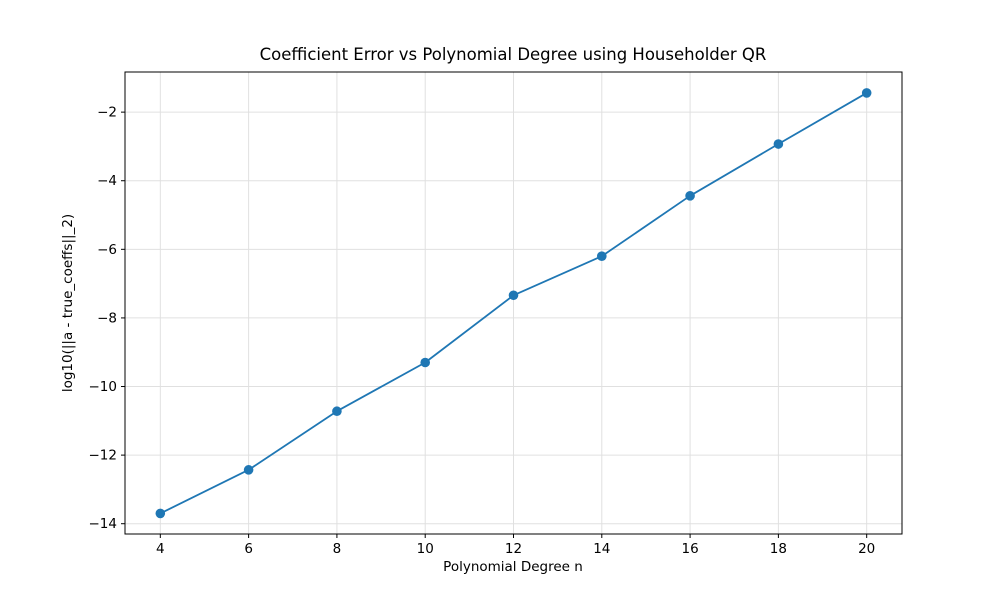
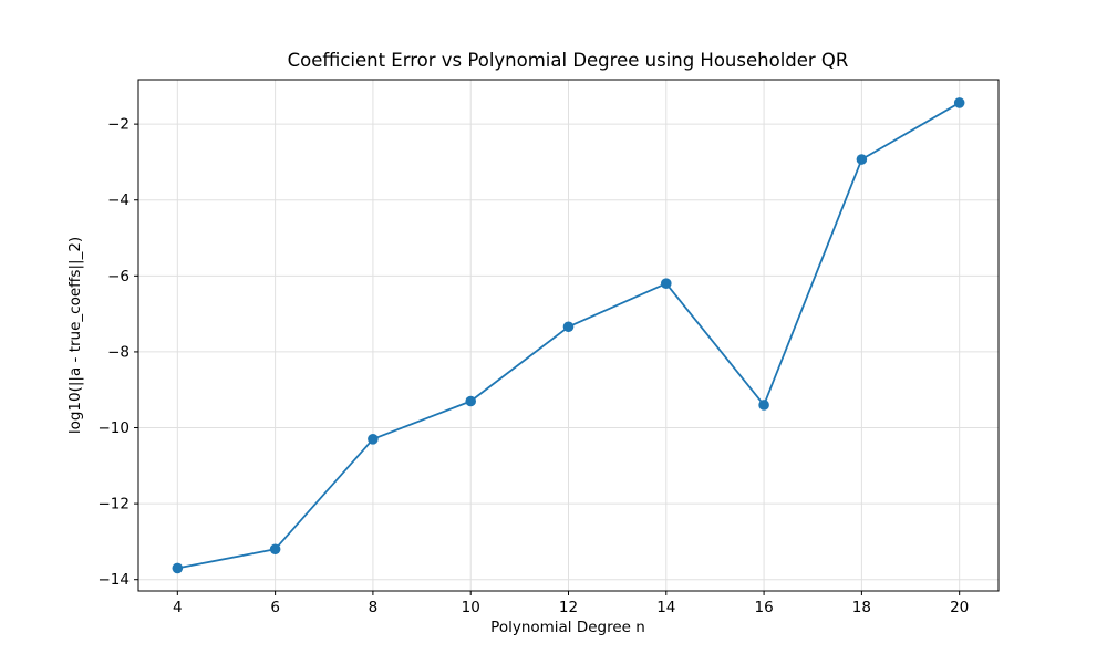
6: -12.4 -> -13.2
8: -10.7 -> -10.3
16: -4.4 -> -9.4
